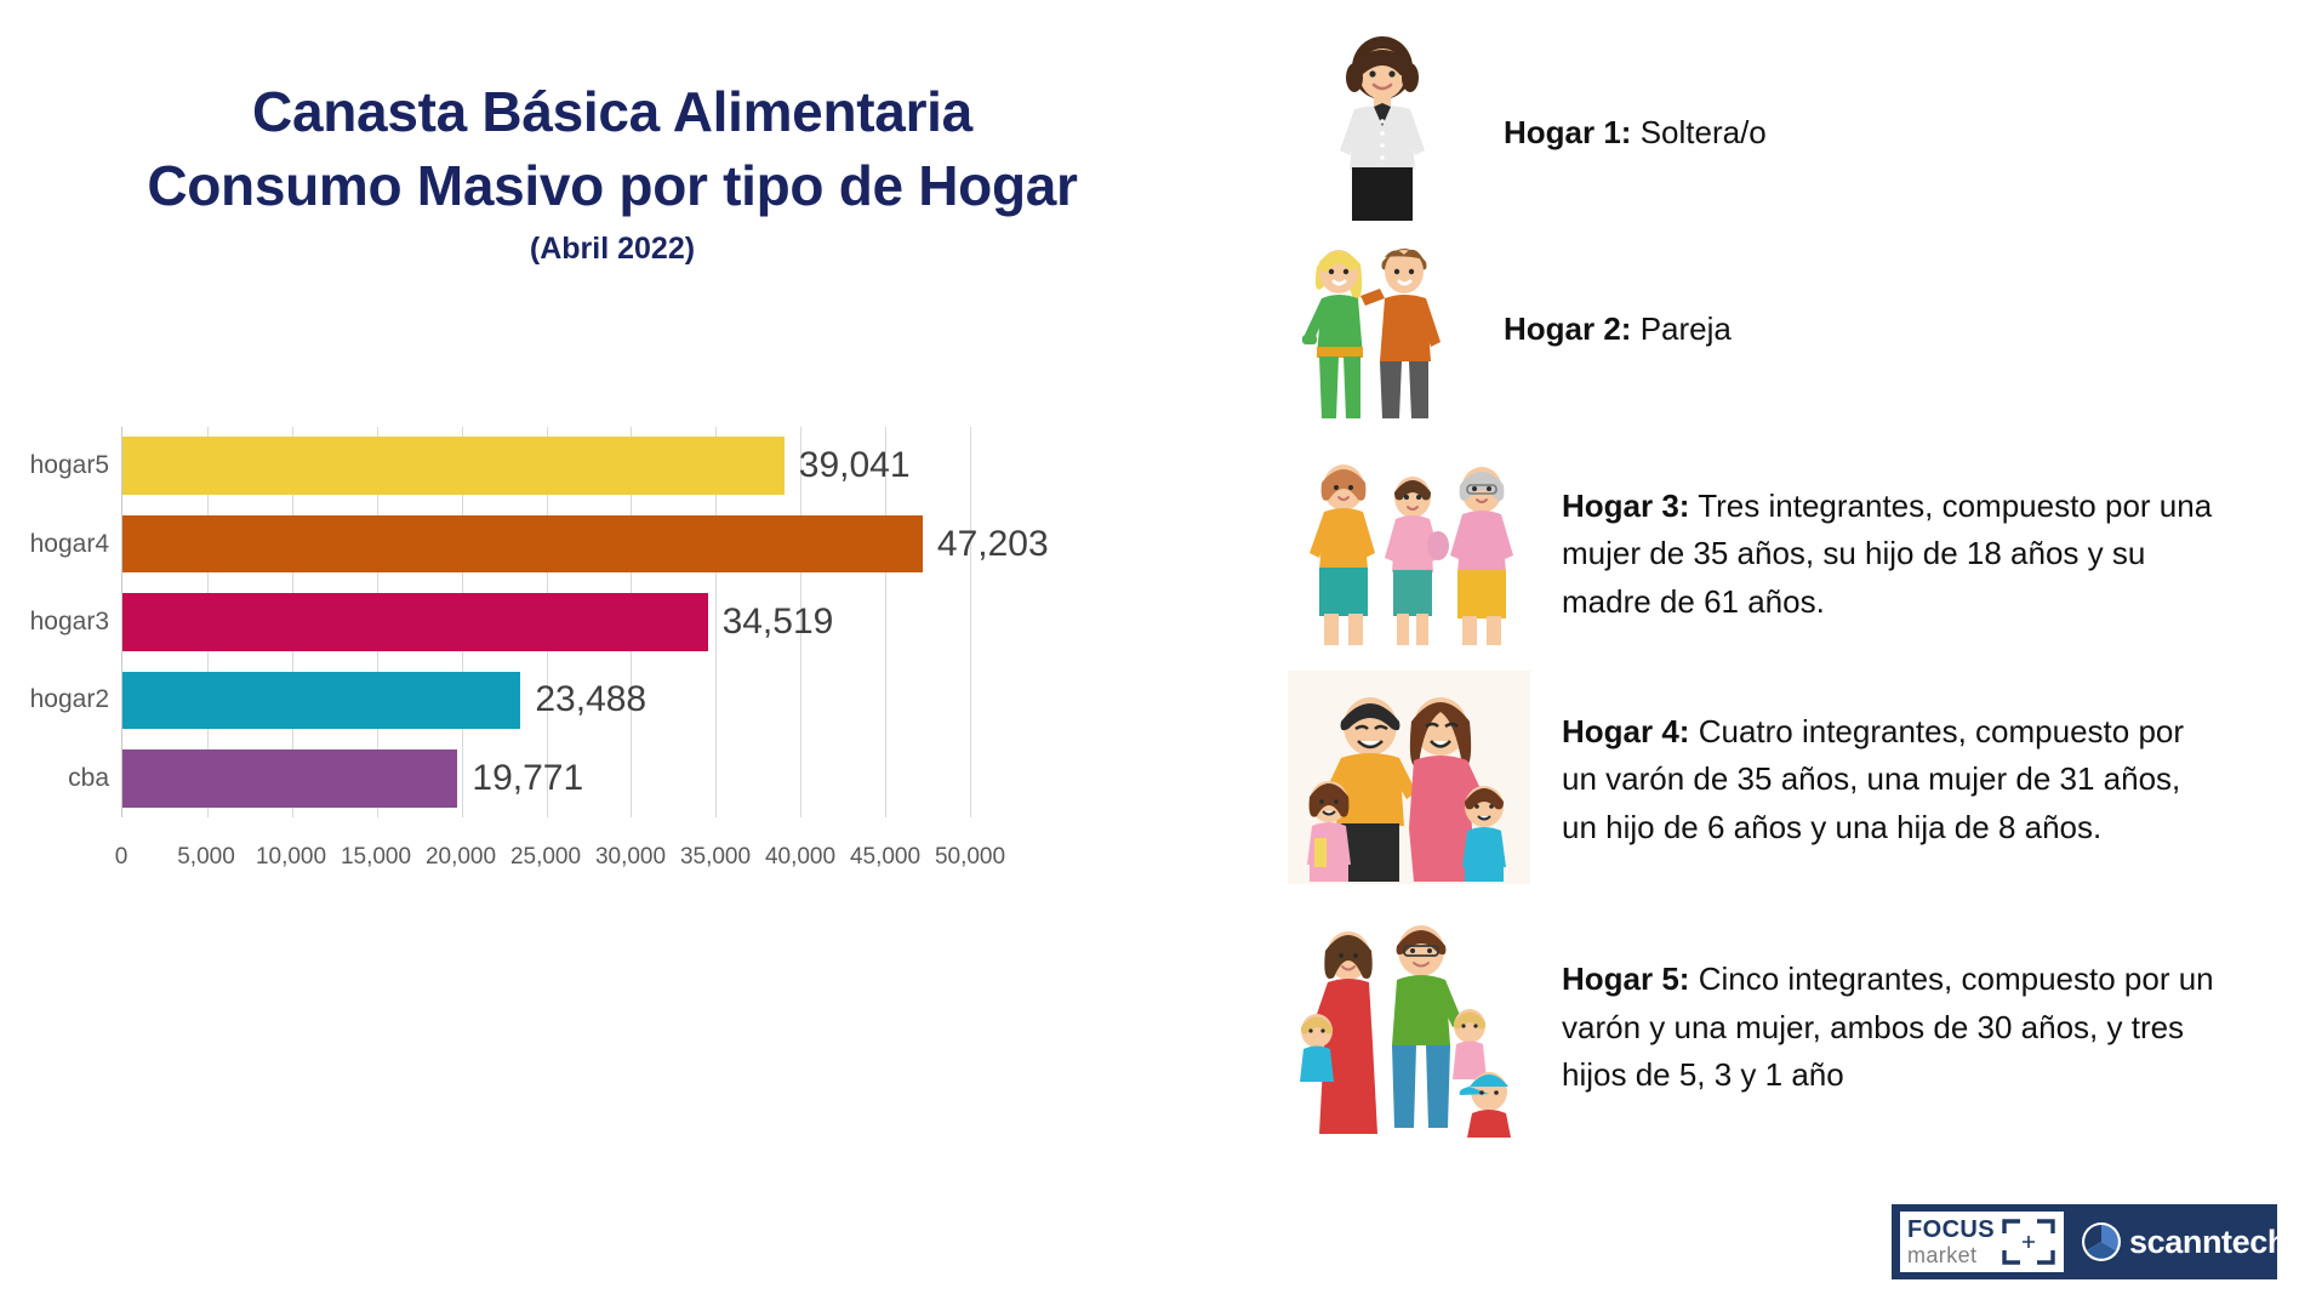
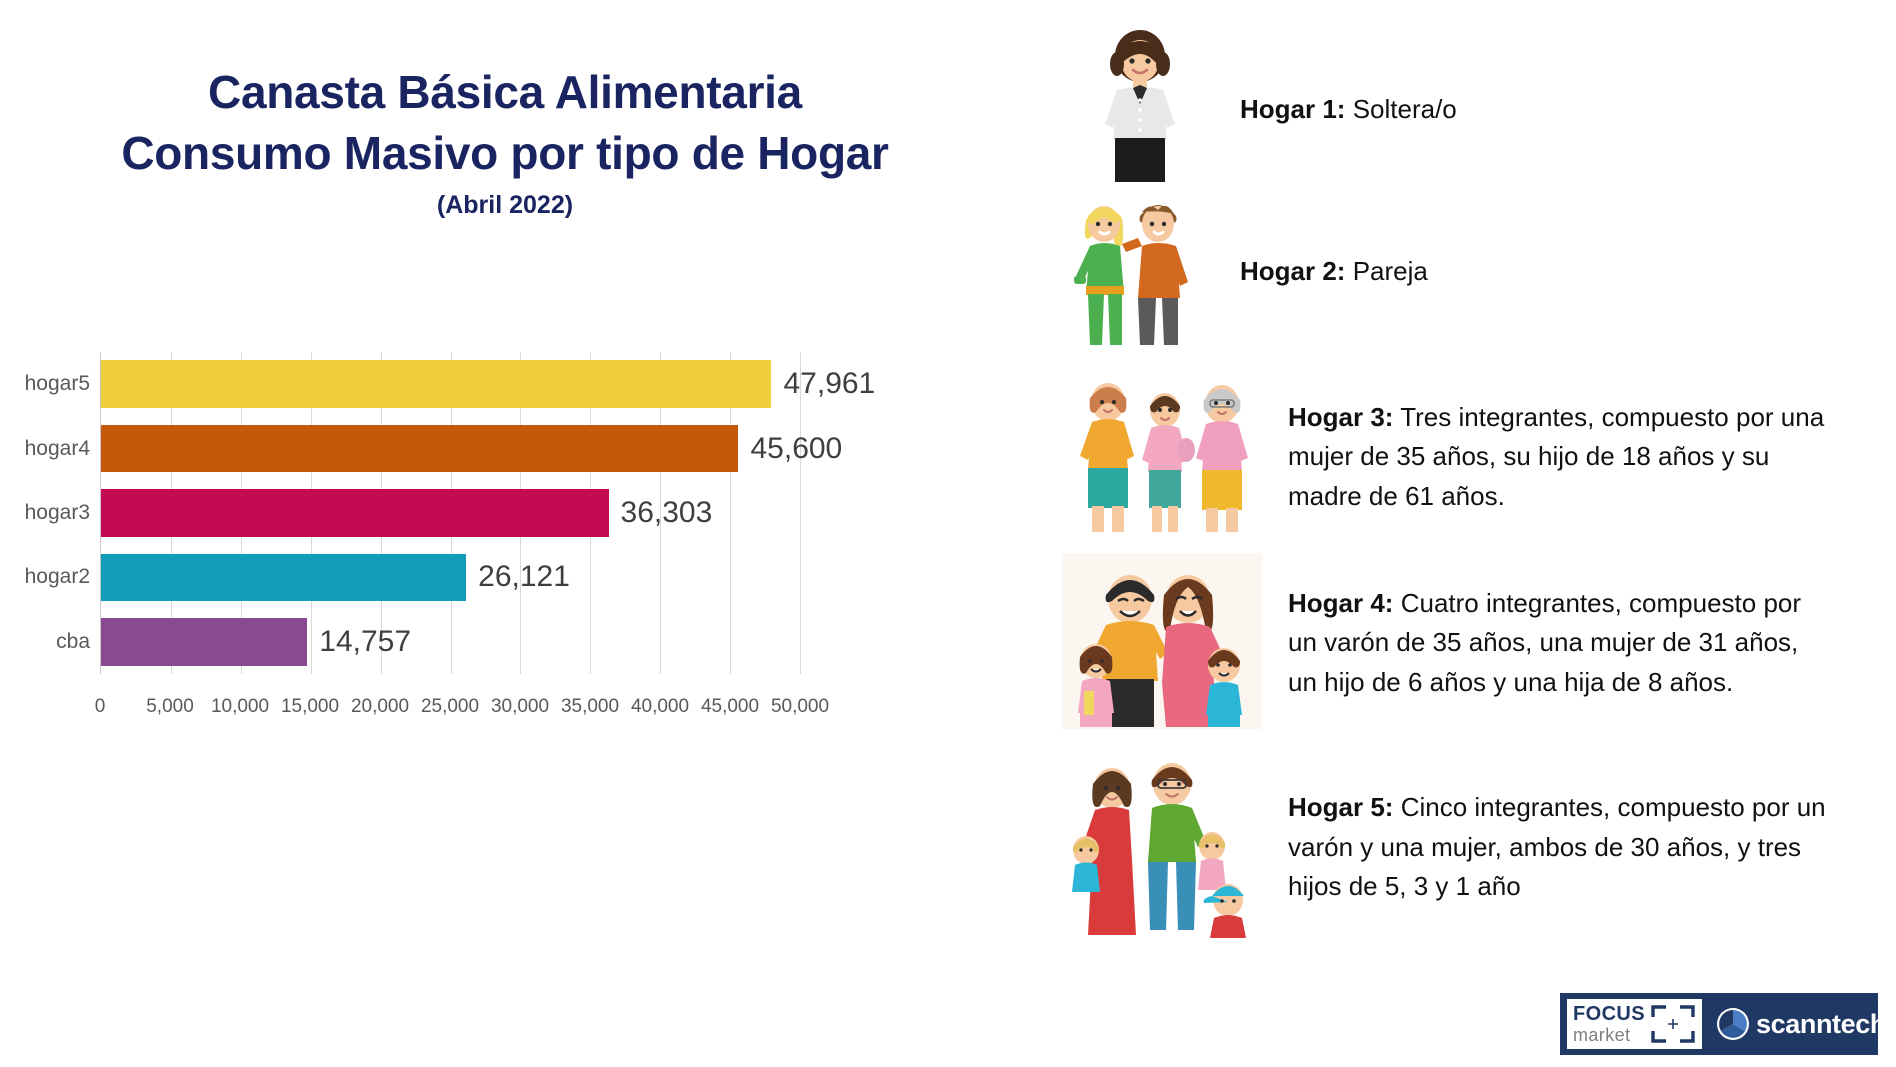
hogar5: 39,041 -> 47,961
hogar4: 47,203 -> 45,600
hogar3: 34,519 -> 36,303
hogar2: 23,488 -> 26,121
cba: 19,771 -> 14,757
